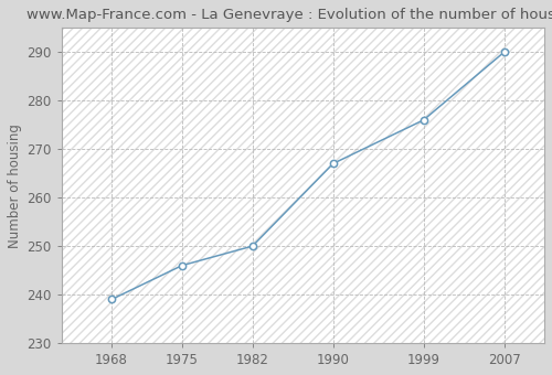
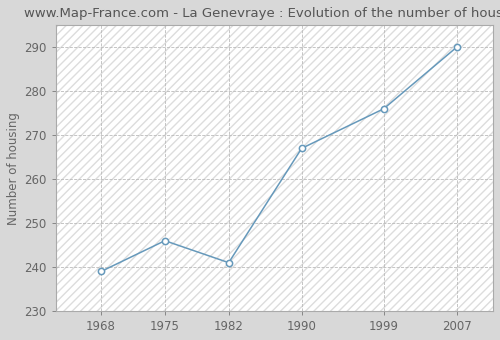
1982: 250 -> 241
